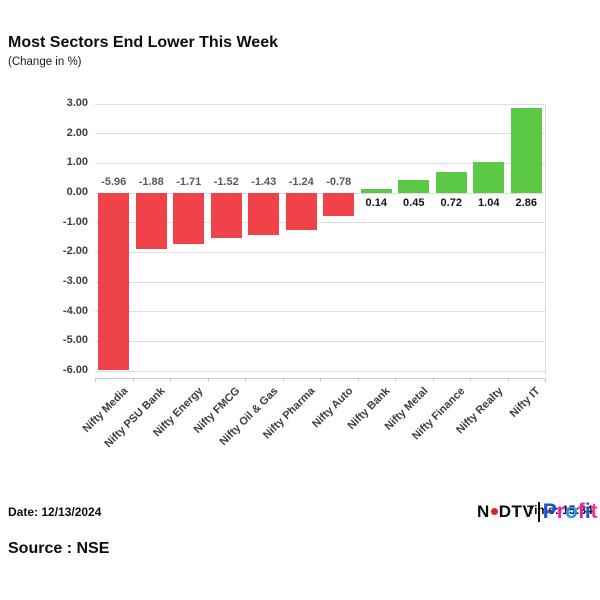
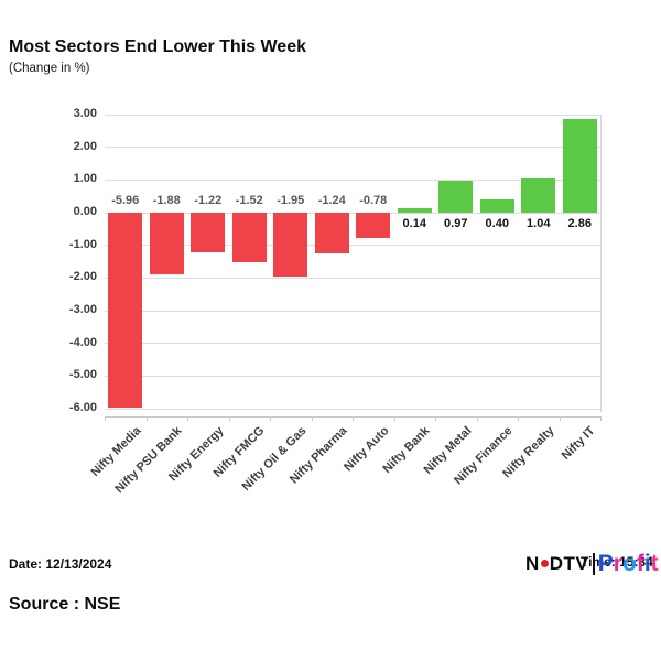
Nifty Energy: -1.71 -> -1.22
Nifty Oil & Gas: -1.43 -> -1.95
Nifty Metal: 0.45 -> 0.97
Nifty Finance: 0.72 -> 0.40
